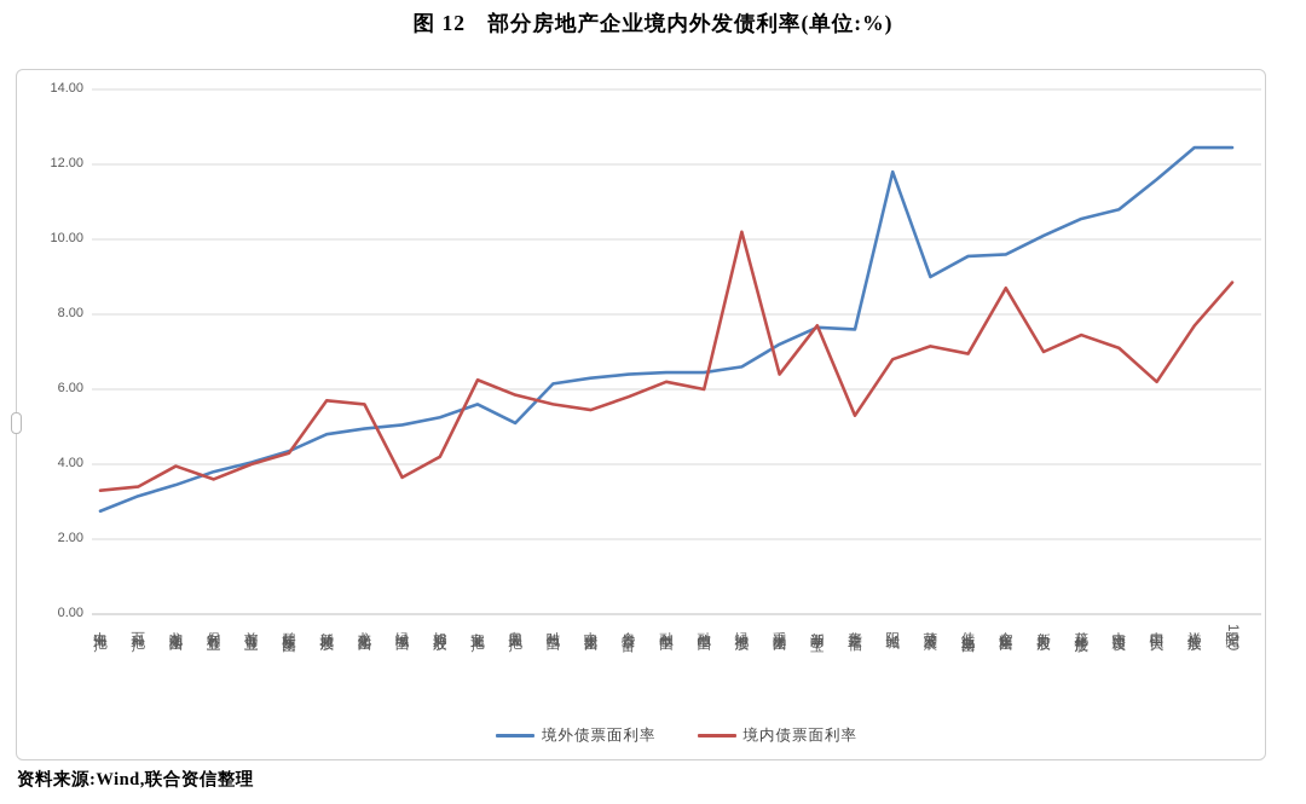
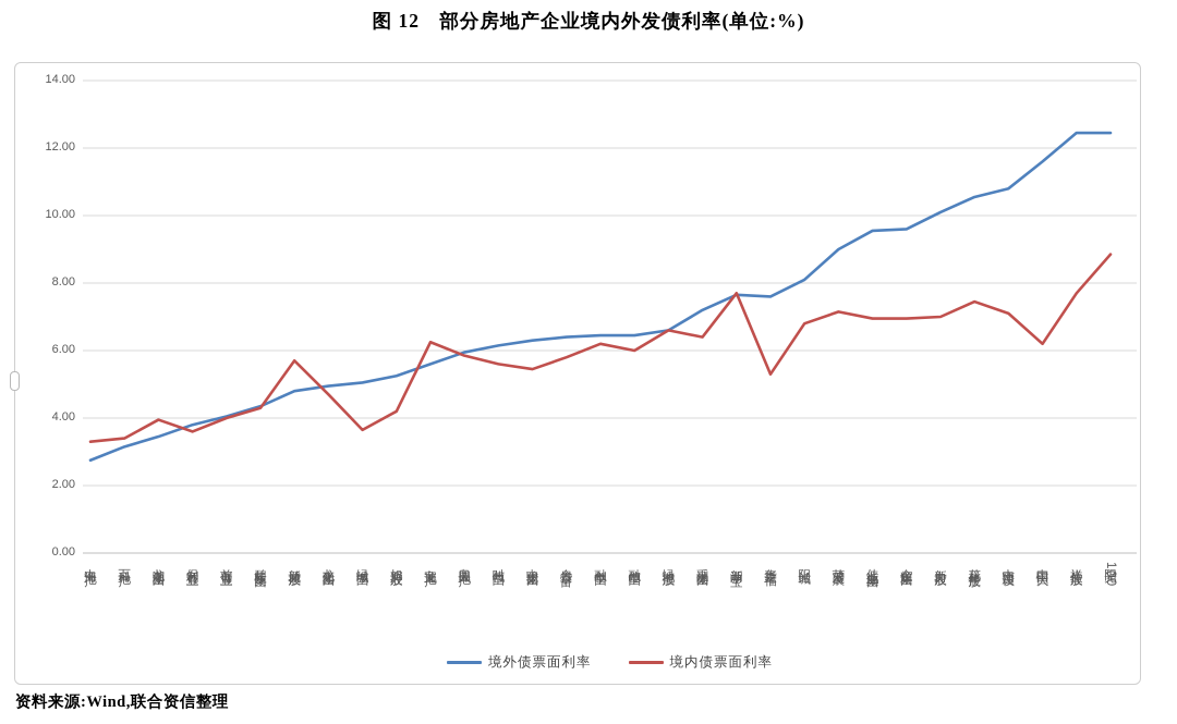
境内债票面利率/龙光集团: 5.6 -> 4.7
境外债票面利率/奥园地产: 5.1 -> 6.0
境内债票面利率/绿地控股: 10.2 -> 6.6
境外债票面利率/阳光城: 11.8 -> 8.1
境内债票面利率/金辉集团: 8.7 -> 7.0
